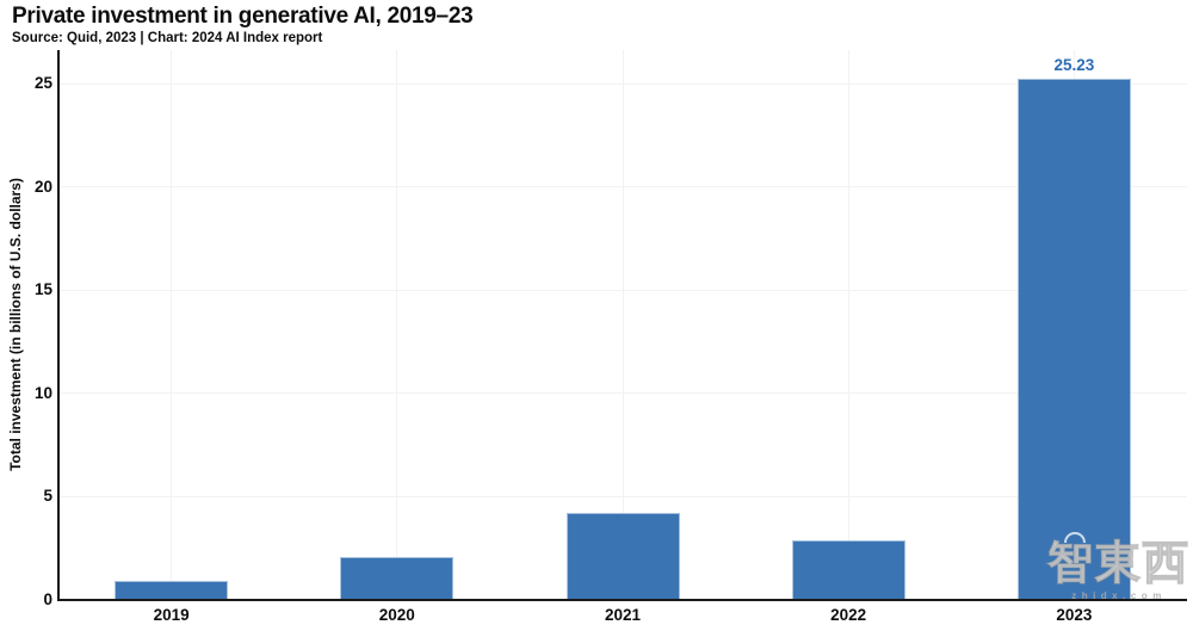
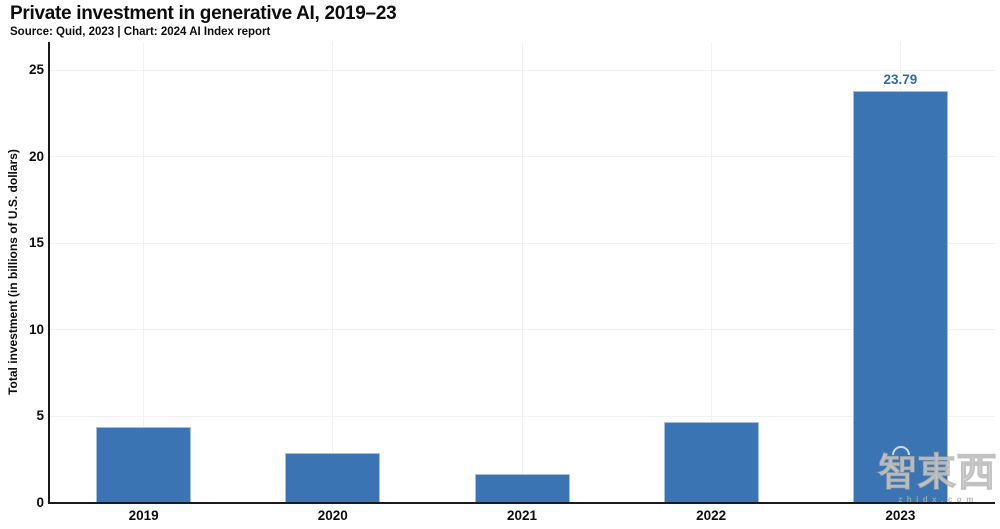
2019: 0.9 -> 4.4
2020: 2.1 -> 2.9
2021: 4.2 -> 1.7
2022: 2.9 -> 4.7
2023: 25.23 -> 23.79
